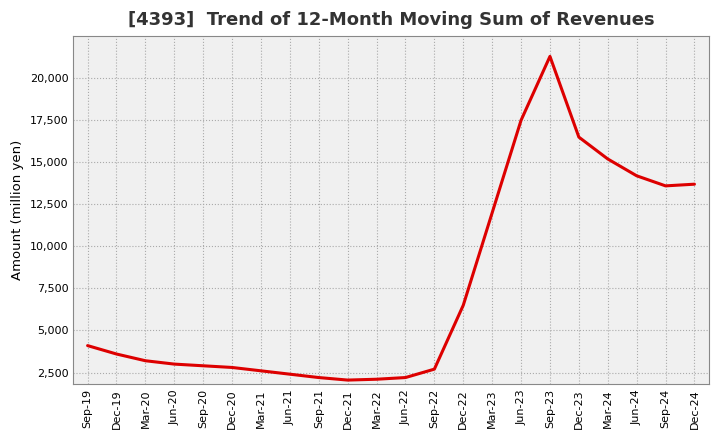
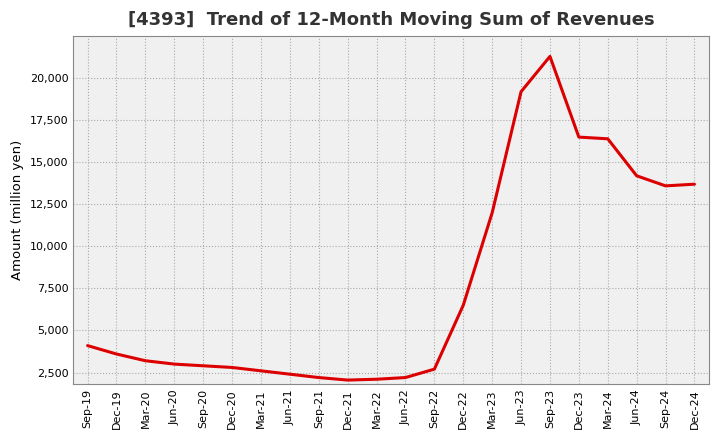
Jun-23: 17,500 -> 19,200
Mar-24: 15,200 -> 16,400
